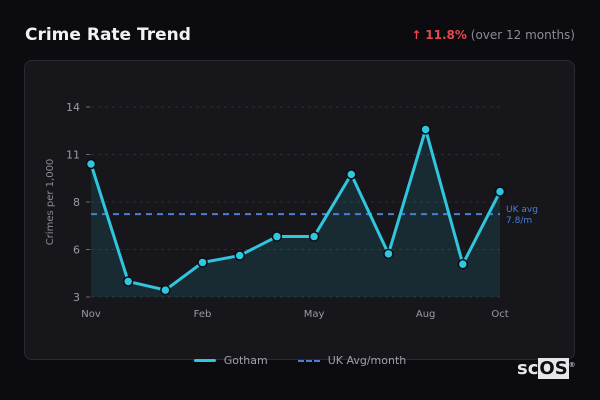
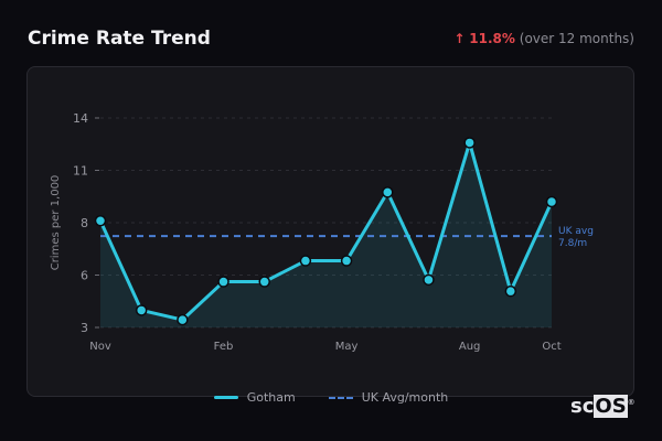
Nov: 10.7 -> 8.6
Feb: 5.0 -> 5.4
Oct: 9.1 -> 9.6
